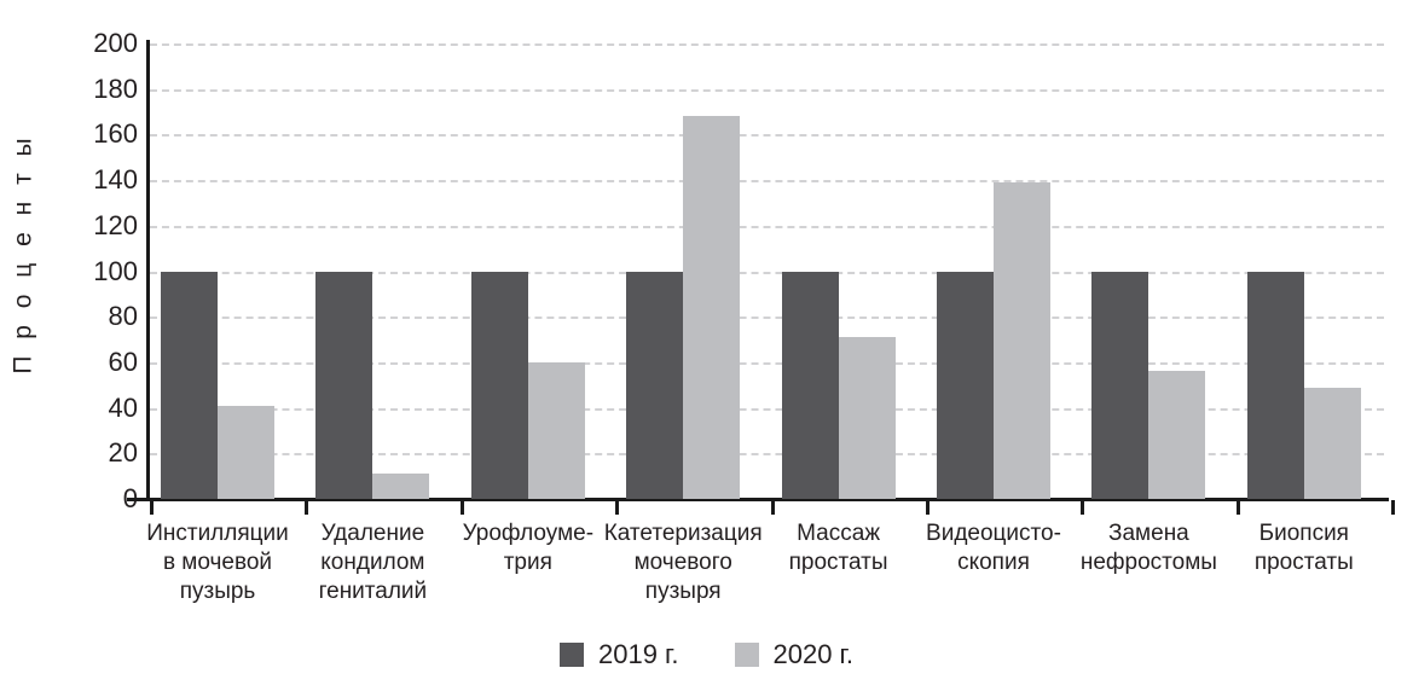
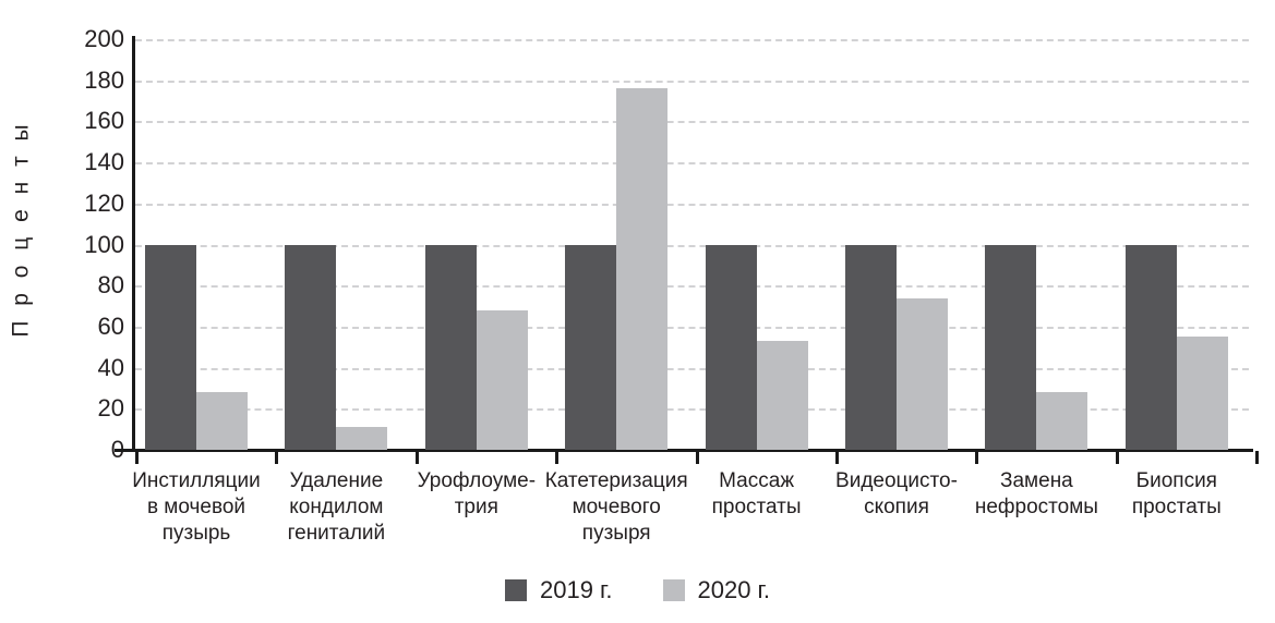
2020 г./Инстилляции в мочевой пузырь: 41 -> 28
2020 г./Урофлоуме-трия: 60 -> 68
2020 г./Катетеризация мочевого пузыря: 168 -> 176
2020 г./Массаж простаты: 71 -> 53
2020 г./Видеоцисто-скопия: 139 -> 74
2020 г./Замена нефростомы: 56 -> 28
2020 г./Биопсия простаты: 49 -> 55
